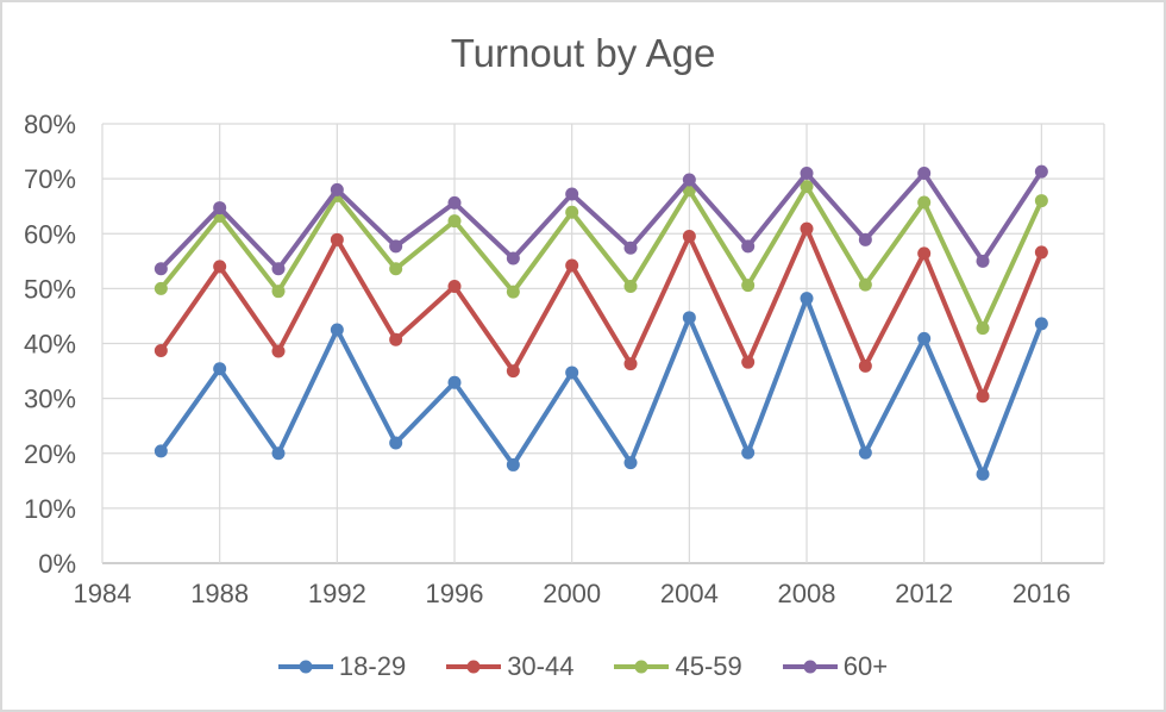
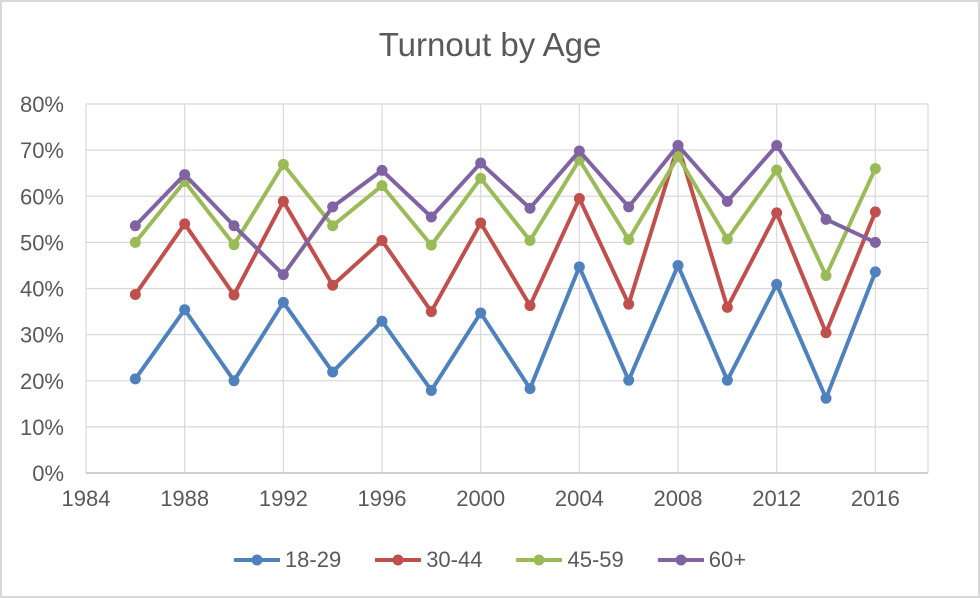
18-29/1992: 42% -> 37%
60+/1992: 68% -> 43%
18-29/2008: 48% -> 45%
30-44/2008: 61% -> 71%
60+/2016: 71% -> 50%
